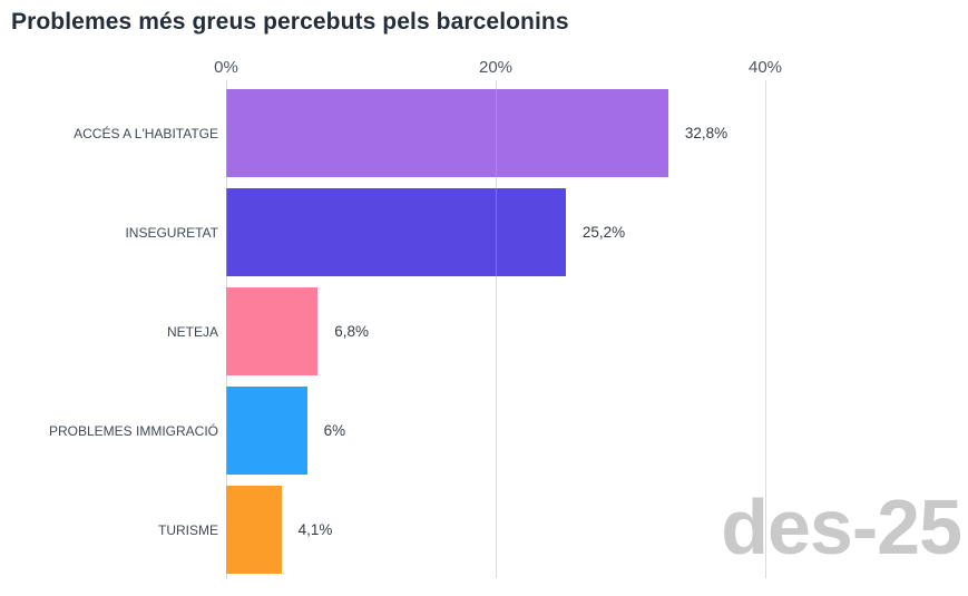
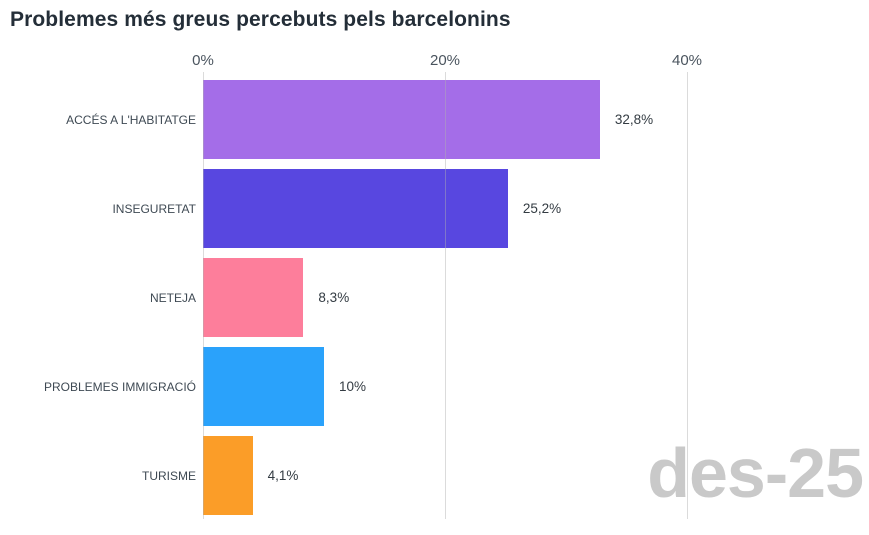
NETEJA: 6,8% -> 8,3%
PROBLEMES IMMIGRACIÓ: 6% -> 10%
